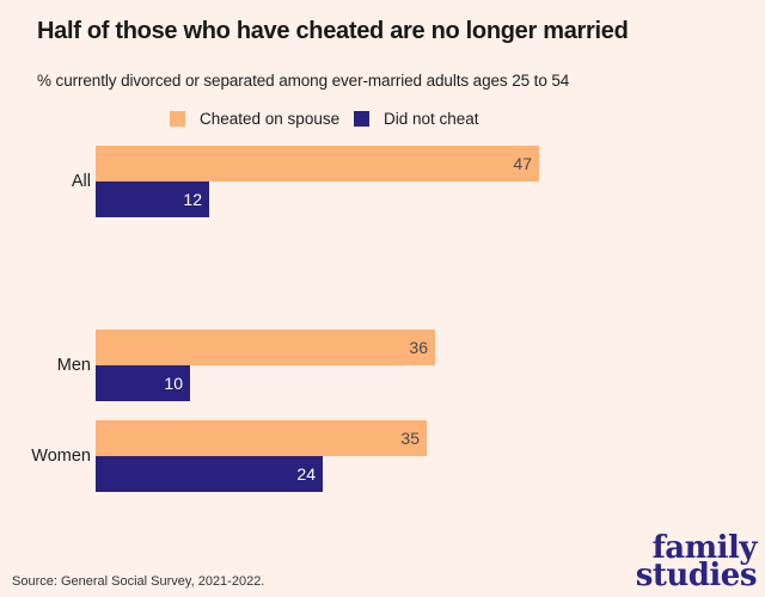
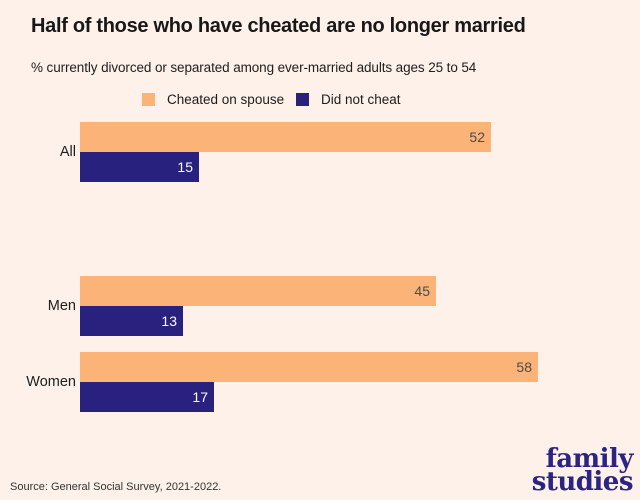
Cheated on spouse/All: 47 -> 52
Did not cheat/All: 12 -> 15
Cheated on spouse/Men: 36 -> 45
Did not cheat/Men: 10 -> 13
Cheated on spouse/Women: 35 -> 58
Did not cheat/Women: 24 -> 17
